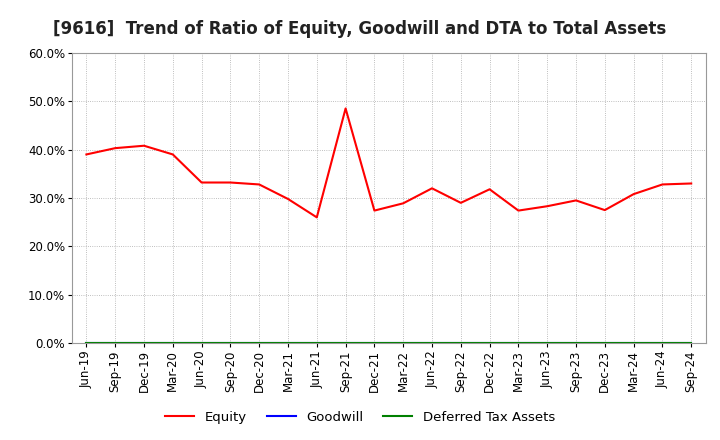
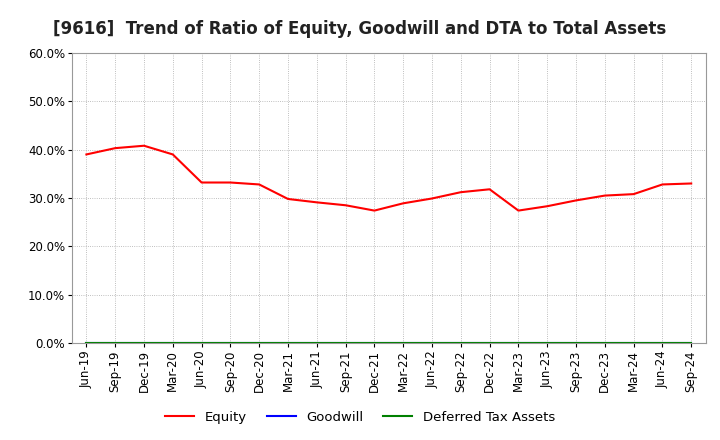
Equity/Jun-21: 26.0% -> 29.1%
Equity/Sep-21: 48.5% -> 28.5%
Equity/Jun-22: 32.0% -> 29.9%
Equity/Sep-22: 29.0% -> 31.2%
Equity/Dec-23: 27.5% -> 30.5%
